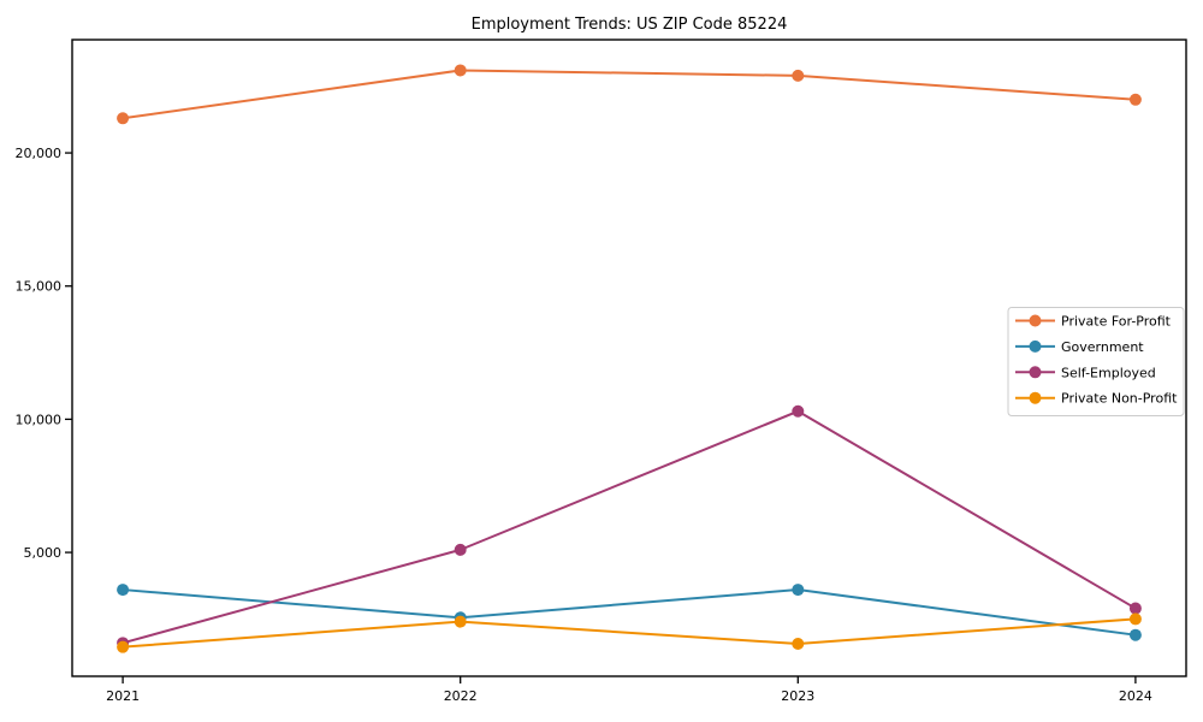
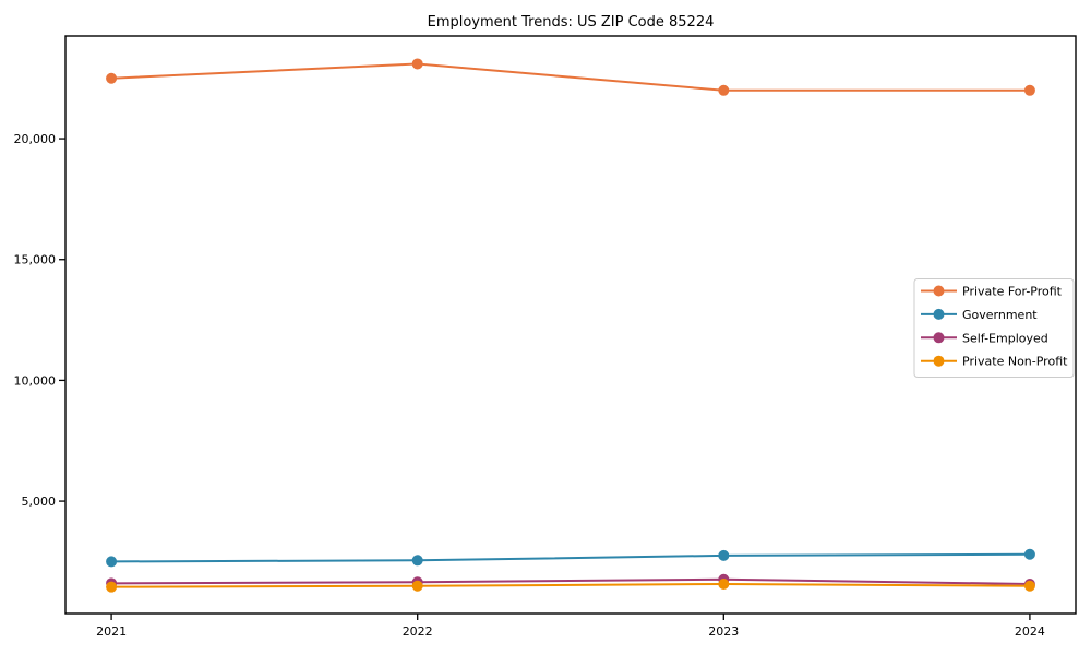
Private For-Profit/2021: 21300 -> 22500
Government/2021: 3600 -> 2500
Self-Employed/2022: 5100 -> 1600
Private Non-Profit/2022: 2400 -> 1500
Private For-Profit/2023: 22900 -> 22000
Government/2023: 3600 -> 2800
Self-Employed/2023: 10300 -> 1800
Government/2024: 1900 -> 2800
Self-Employed/2024: 2900 -> 1600
Private Non-Profit/2024: 2500 -> 1500
